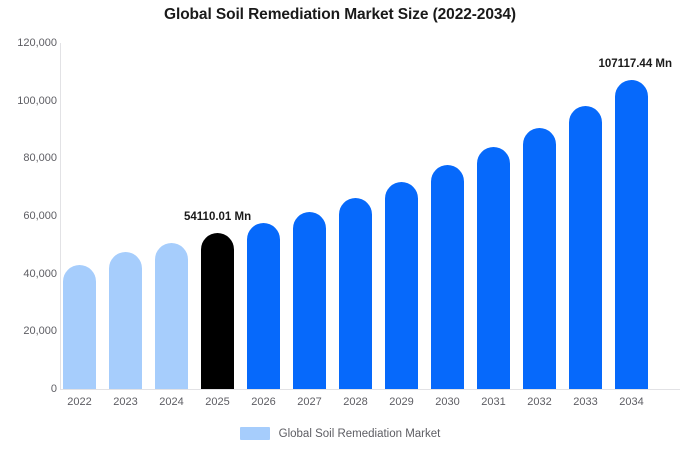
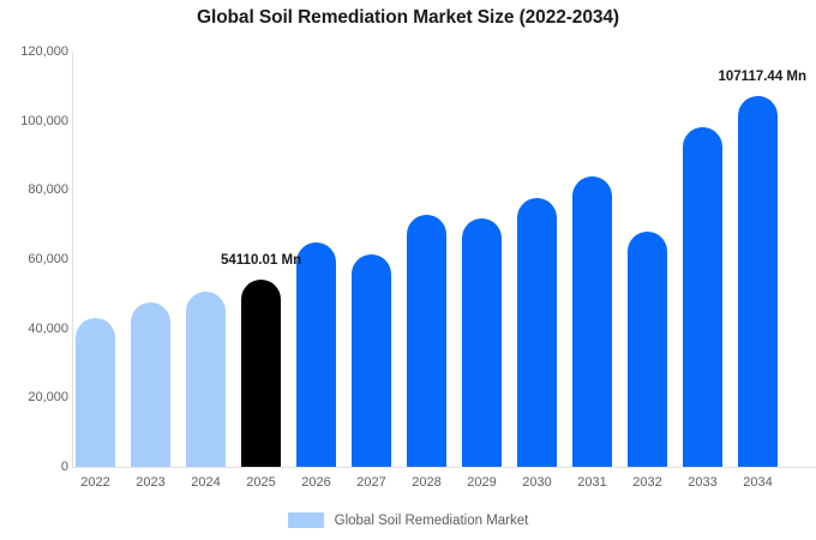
2026: 57000 -> 65000
2028: 66000 -> 73000
2032: 91000 -> 68000
